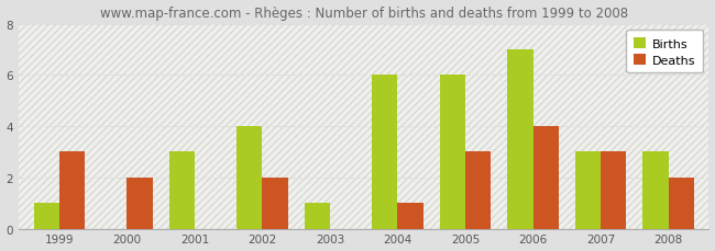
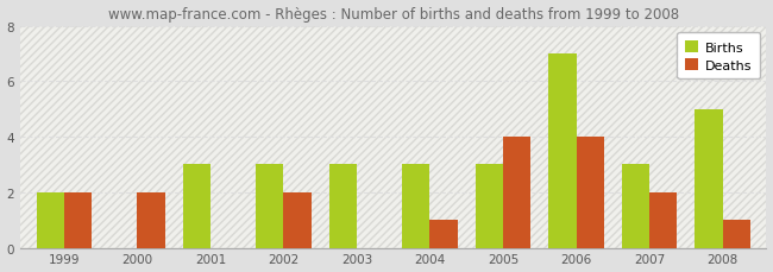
Births/1999: 1 -> 2
Deaths/1999: 3 -> 2
Births/2002: 4 -> 3
Births/2003: 1 -> 3
Births/2004: 6 -> 3
Births/2005: 6 -> 3
Deaths/2005: 3 -> 4
Deaths/2007: 3 -> 2
Births/2008: 3 -> 5
Deaths/2008: 2 -> 1
